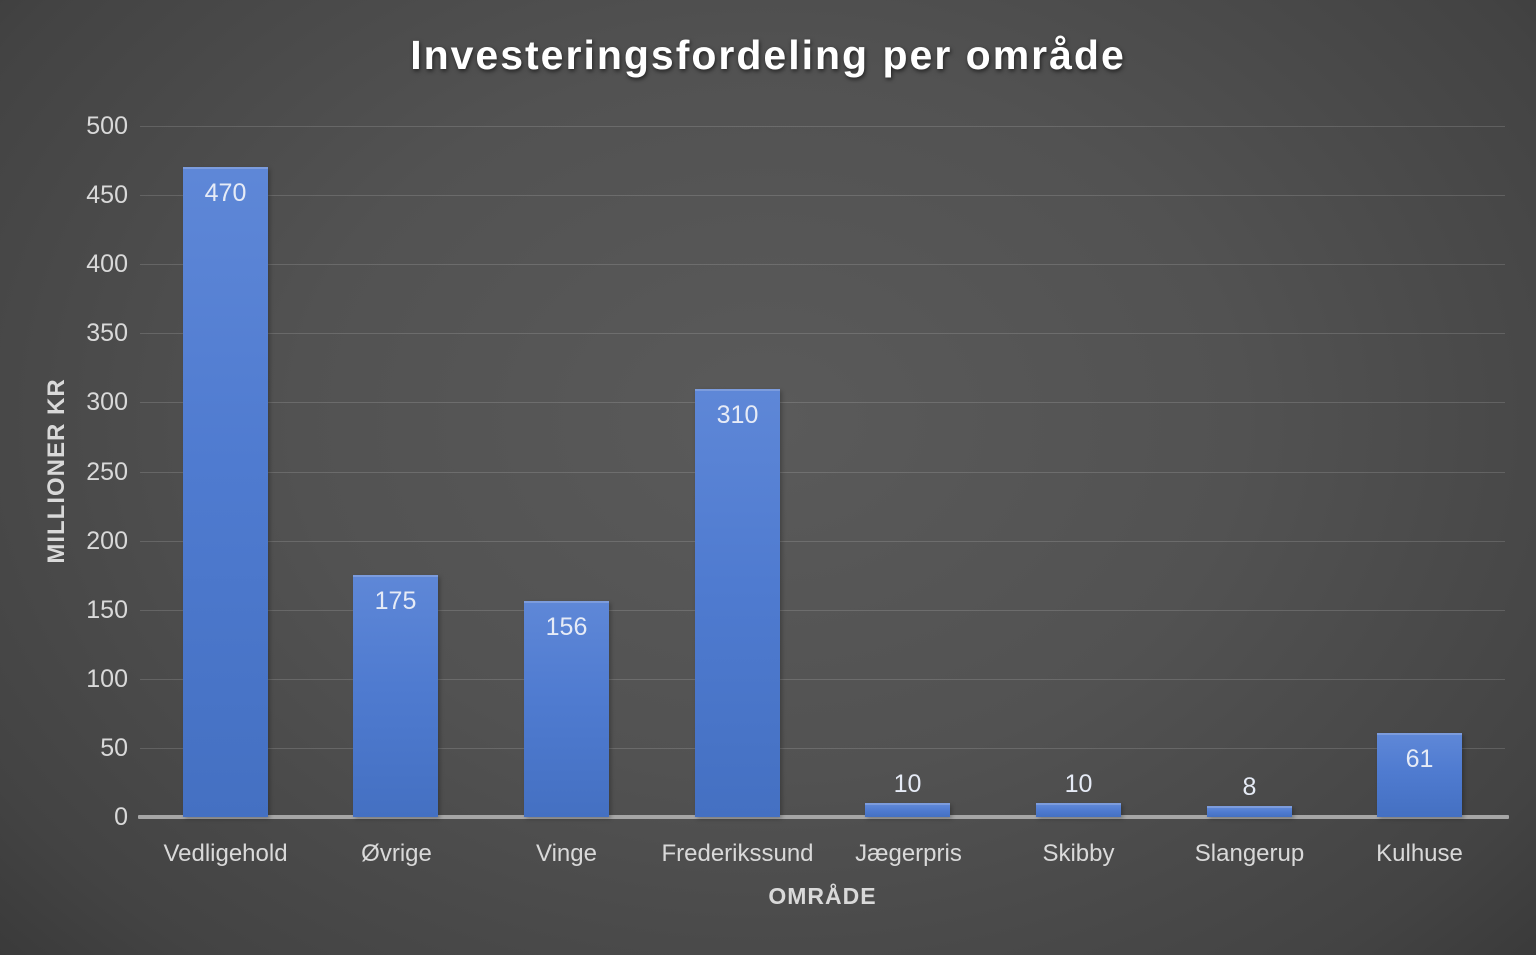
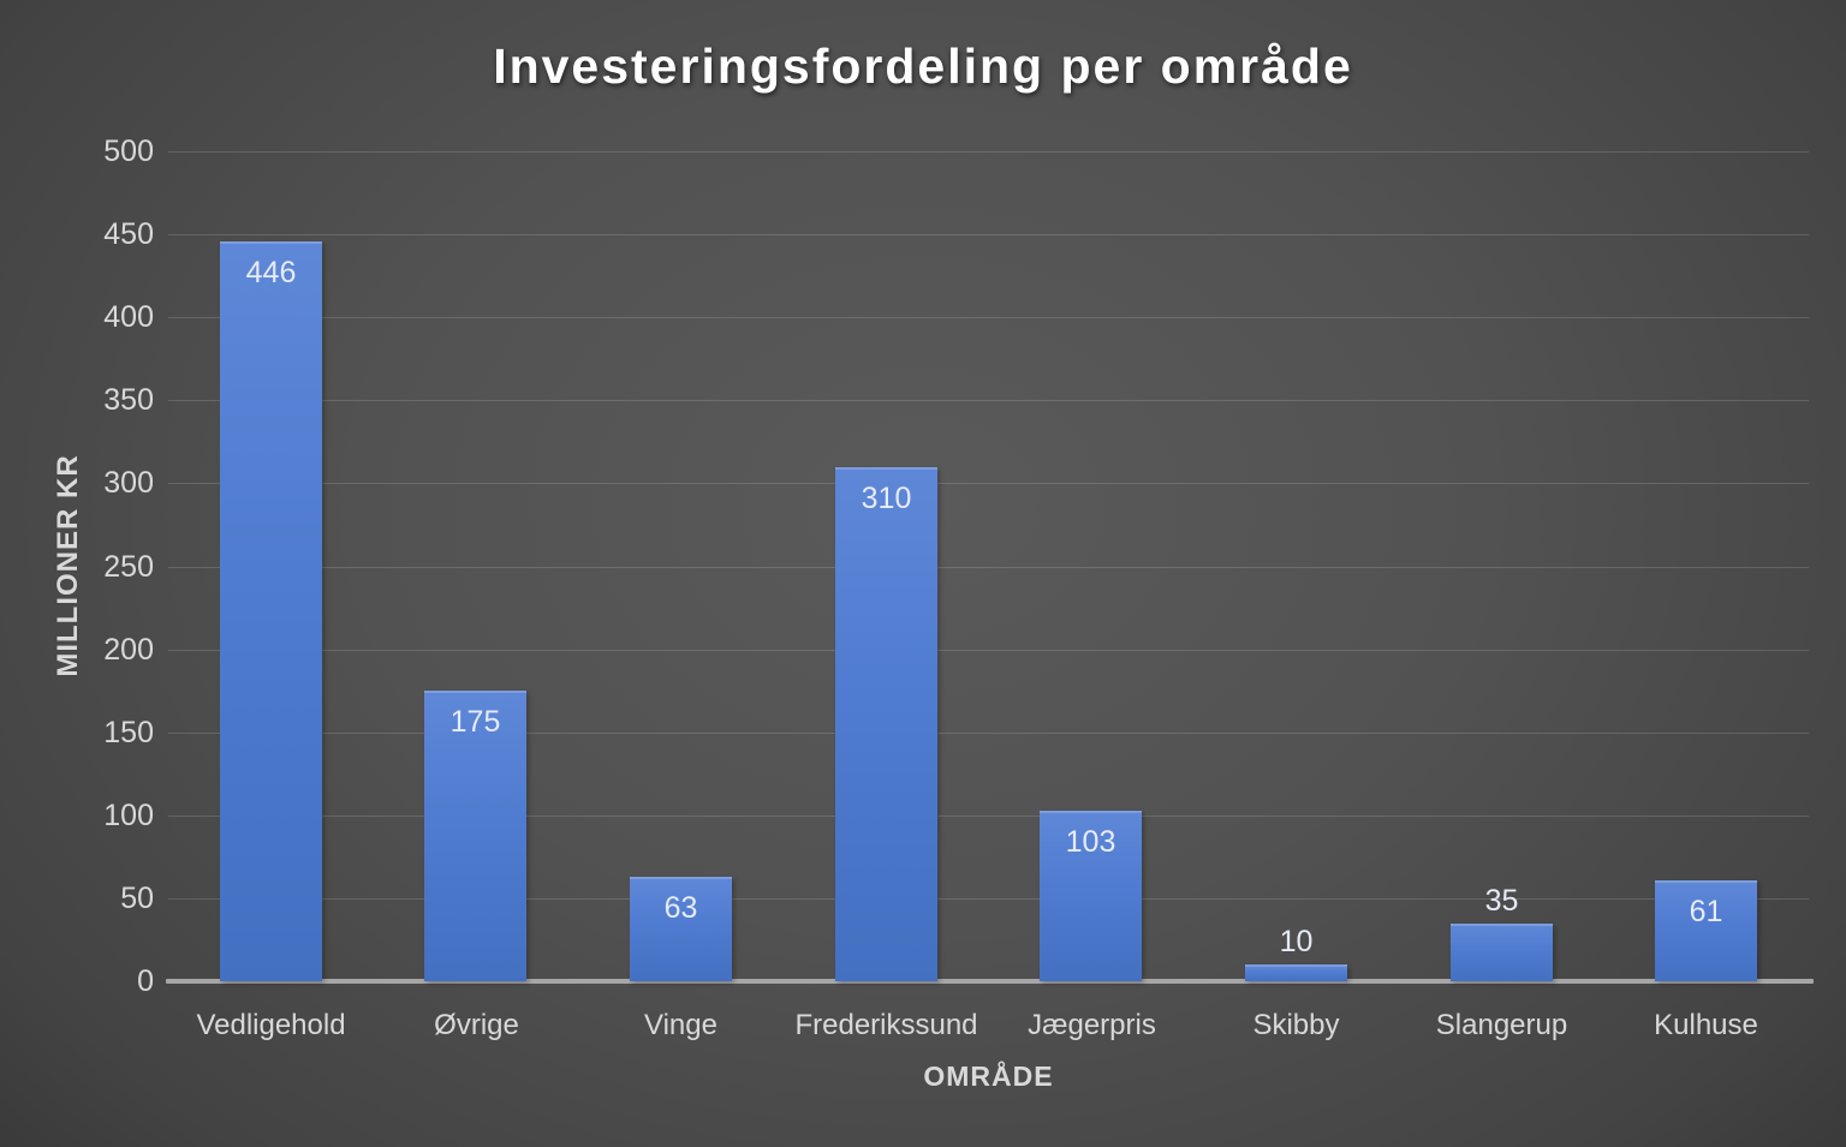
Vedligehold: 470 -> 446
Vinge: 156 -> 63
Jægerpris: 10 -> 103
Slangerup: 8 -> 35
